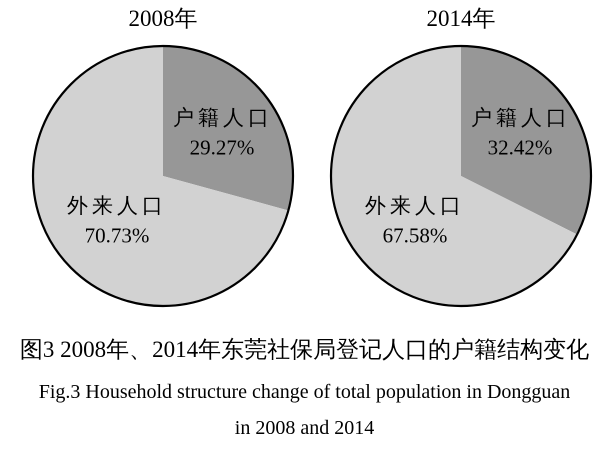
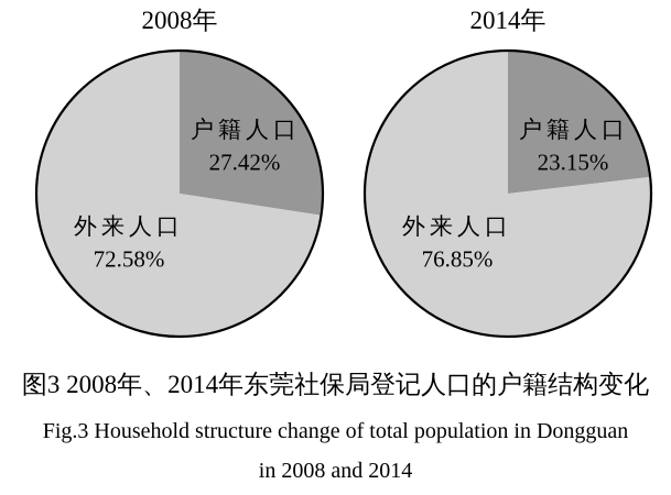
2008年/户籍人口: 29.27% -> 27.42%
2008年/外来人口: 70.73% -> 72.58%
2014年/户籍人口: 32.42% -> 23.15%
2014年/外来人口: 67.58% -> 76.85%
